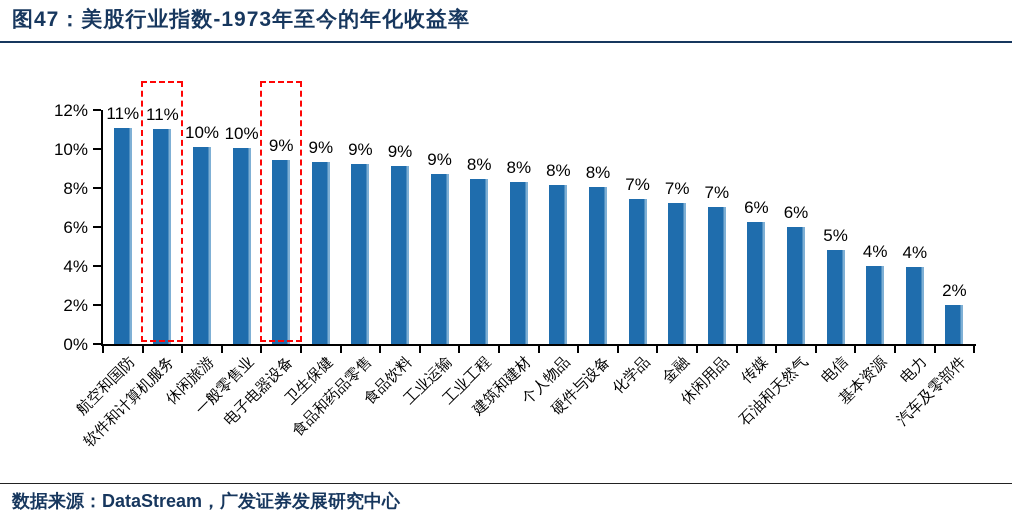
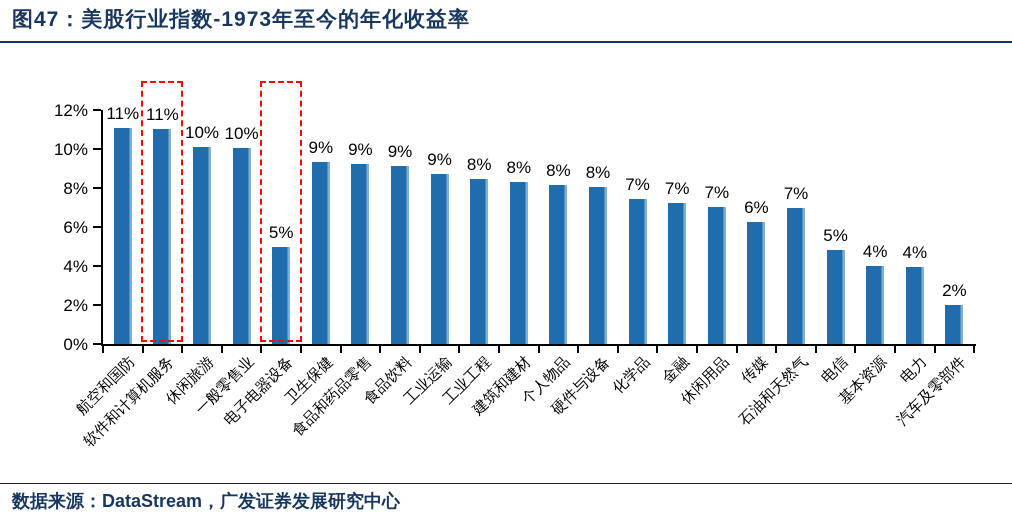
电子电器设备: 9% -> 5%
石油和天然气: 6% -> 7%
